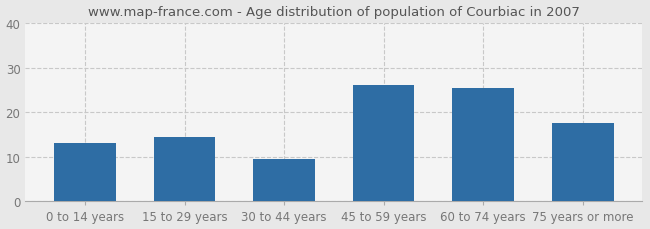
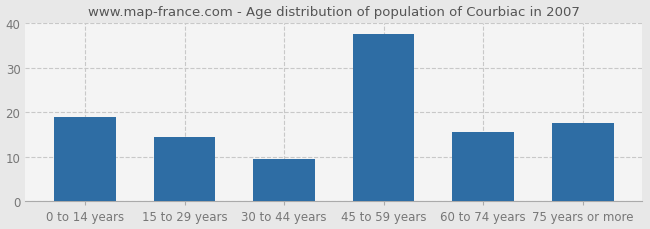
0 to 14 years: 13.0 -> 19.0
45 to 59 years: 26.0 -> 37.5
60 to 74 years: 25.5 -> 15.5
